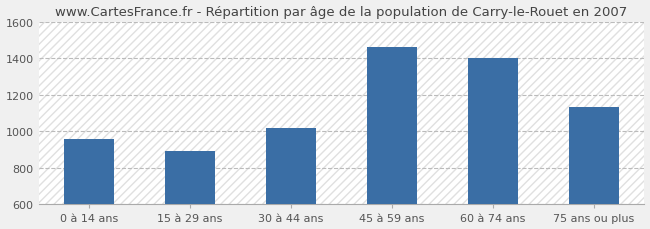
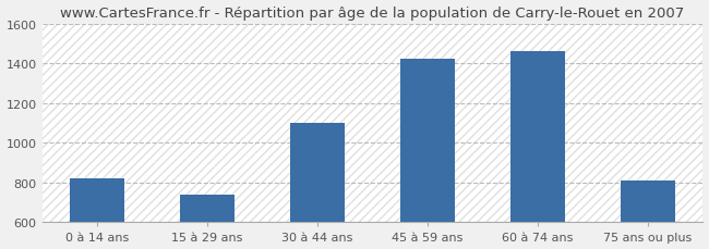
0 à 14 ans: 960 -> 820
15 à 29 ans: 890 -> 740
30 à 44 ans: 1020 -> 1100
45 à 59 ans: 1460 -> 1420
60 à 74 ans: 1400 -> 1460
75 ans ou plus: 1130 -> 810
